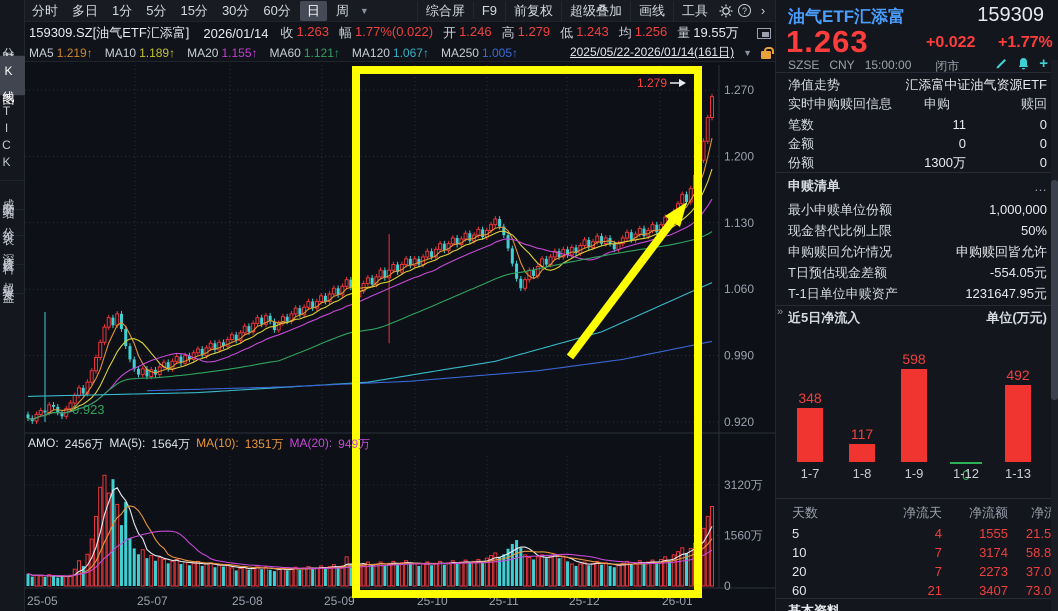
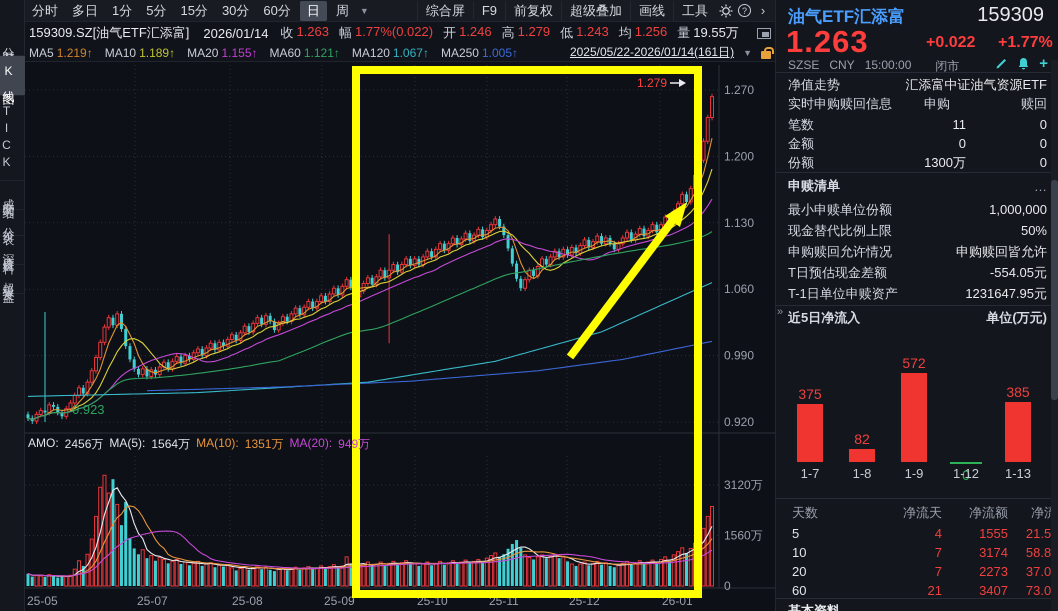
近5日净流入/1-7: 348 -> 375
近5日净流入/1-8: 117 -> 82
近5日净流入/1-9: 598 -> 572
近5日净流入/1-13: 492 -> 385
